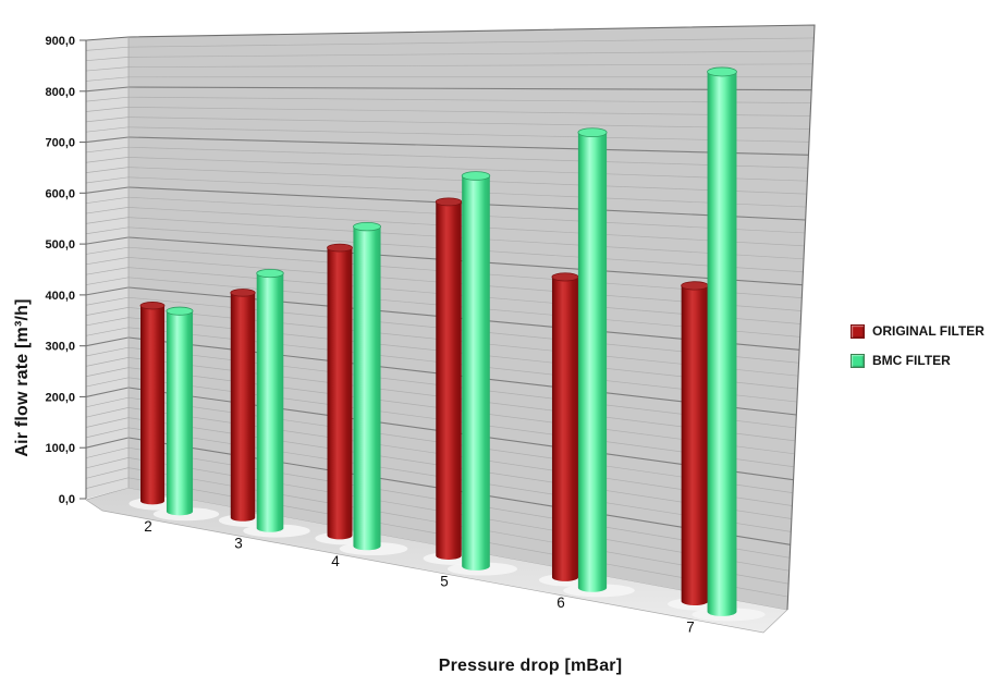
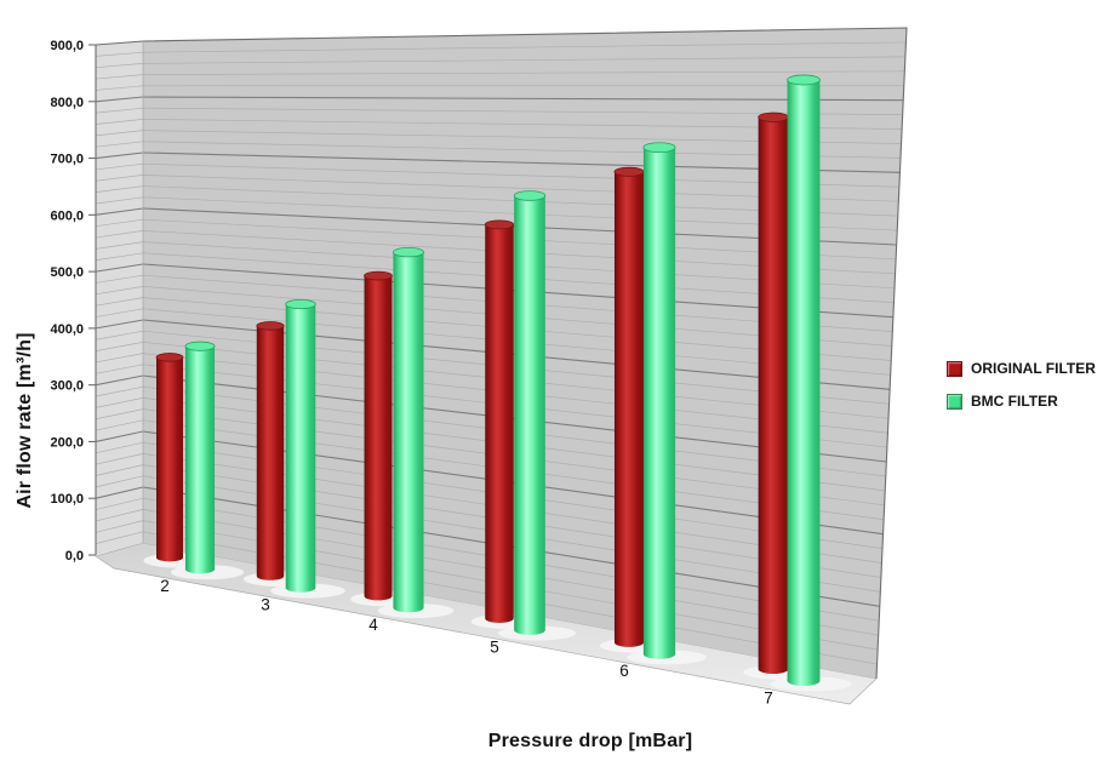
ORIGINAL FILTER/2: 380 -> 350
ORIGINAL FILTER/6: 490 -> 690
ORIGINAL FILTER/7: 490 -> 770
